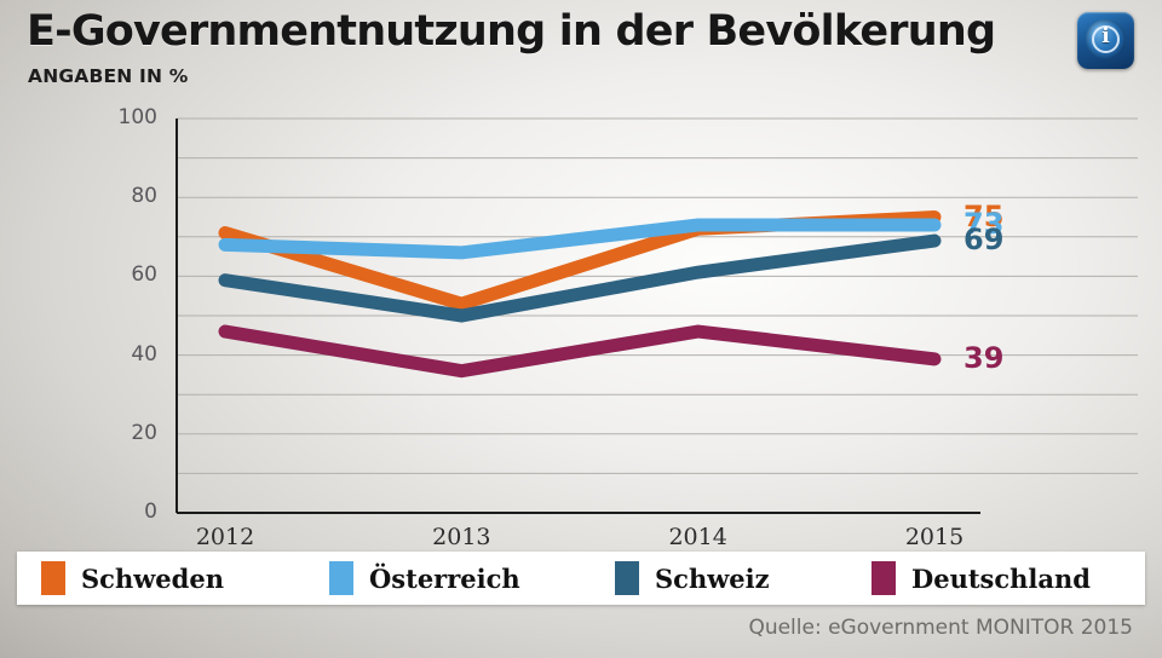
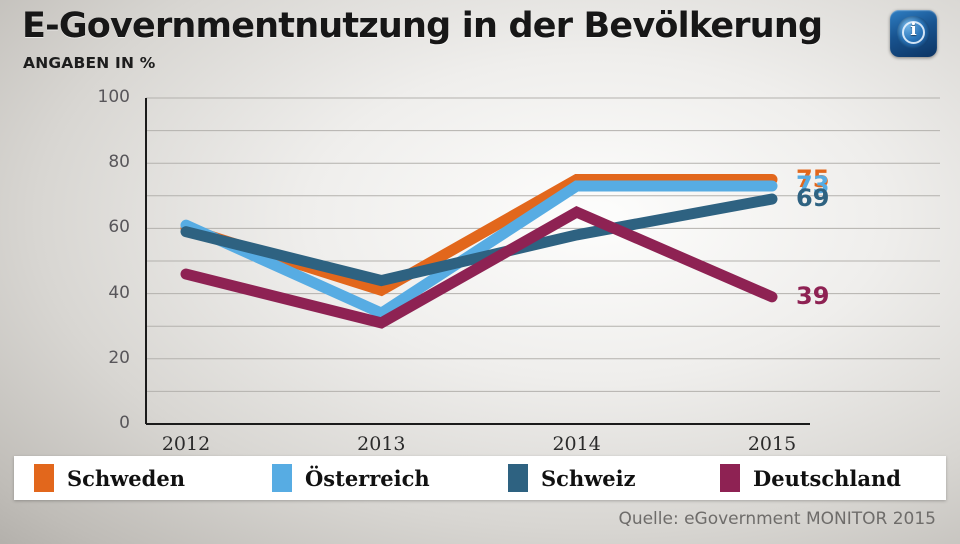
Schweden/2012: 71 -> 60
Österreich/2012: 68 -> 61
Schweden/2013: 53 -> 41
Österreich/2013: 66 -> 34
Schweiz/2013: 50 -> 44
Deutschland/2013: 36 -> 31
Schweden/2014: 72 -> 75
Schweiz/2014: 61 -> 58
Deutschland/2014: 46 -> 65
